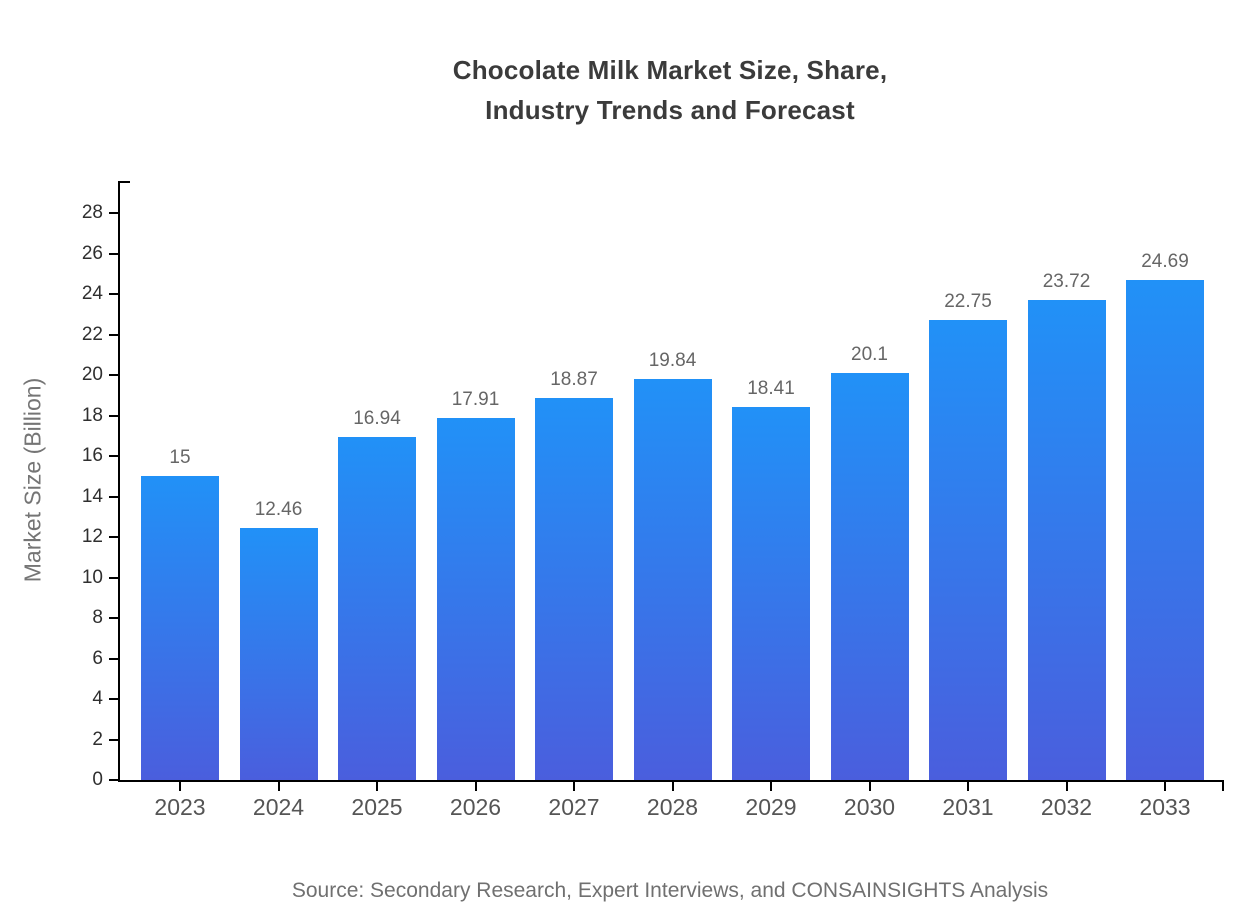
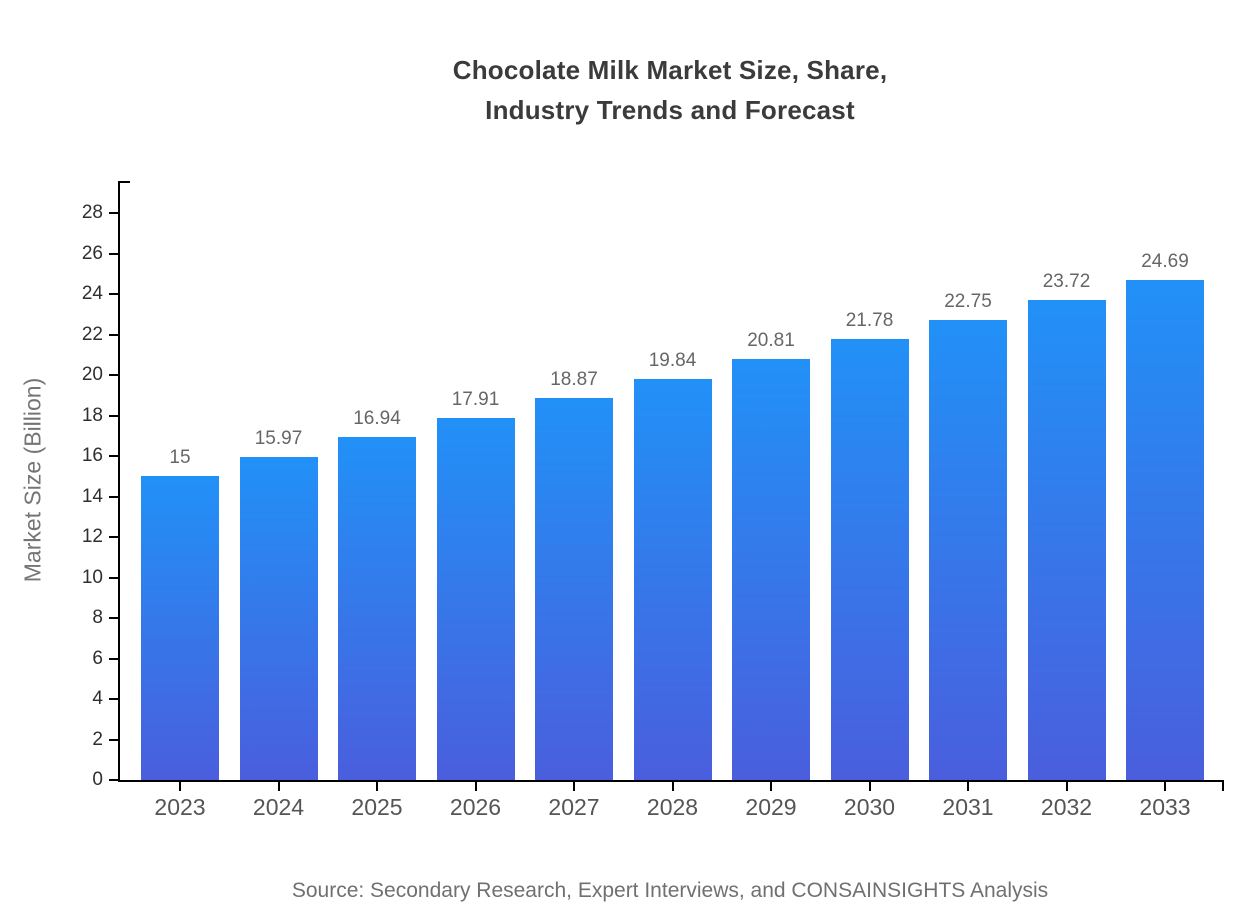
2024: 12.46 -> 15.97
2029: 18.41 -> 20.81
2030: 20.1 -> 21.78
